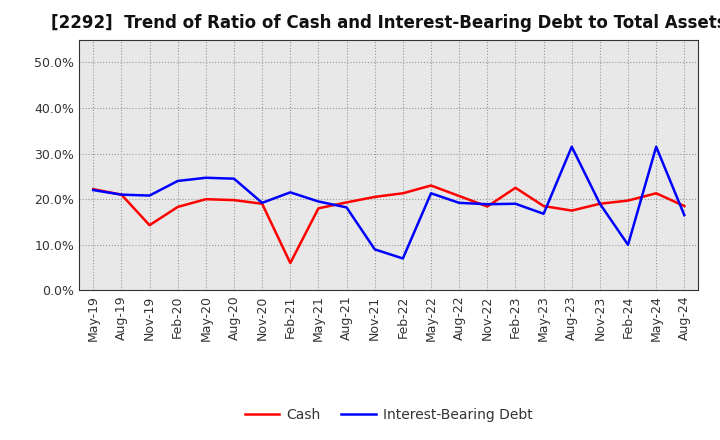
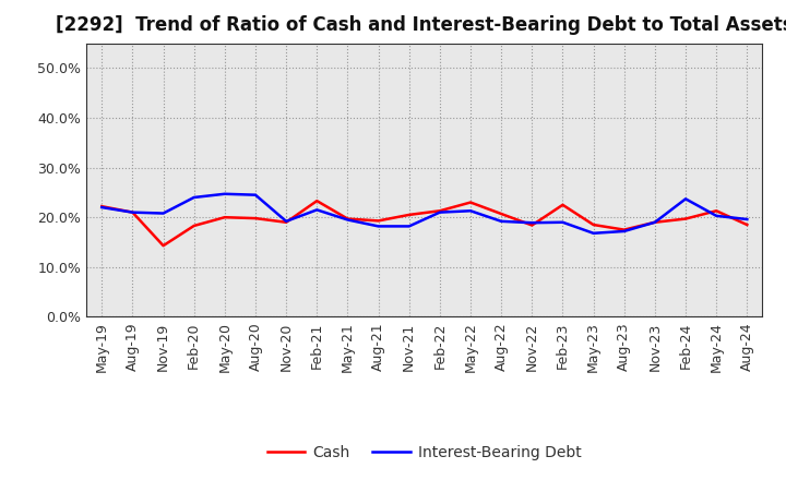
Cash/Feb-21: 6.0% -> 23.3%
Cash/May-21: 18.0% -> 19.7%
Interest-Bearing Debt/Nov-21: 9.0% -> 18.2%
Interest-Bearing Debt/Feb-22: 7.0% -> 21.0%
Interest-Bearing Debt/Aug-23: 31.5% -> 17.2%
Interest-Bearing Debt/Feb-24: 10.0% -> 23.7%
Interest-Bearing Debt/May-24: 31.5% -> 20.3%
Interest-Bearing Debt/Aug-24: 16.5% -> 19.6%
